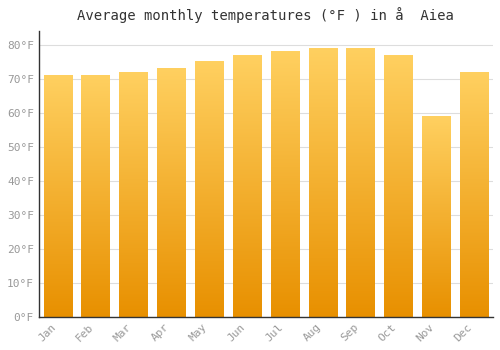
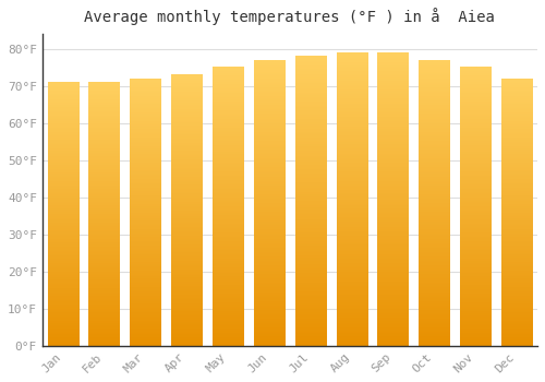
Nov: 59°F -> 75°F
